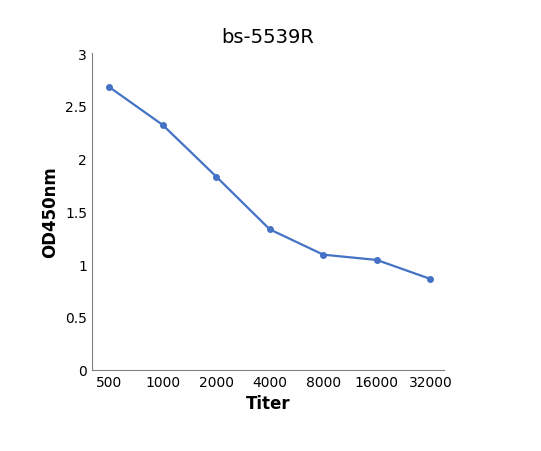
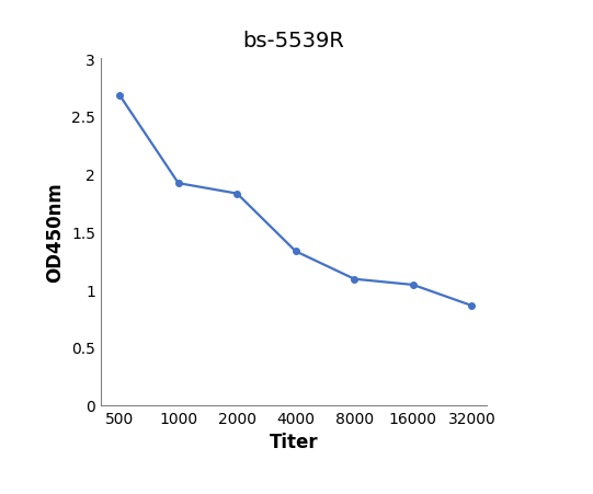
1000: 2.32 -> 1.92
